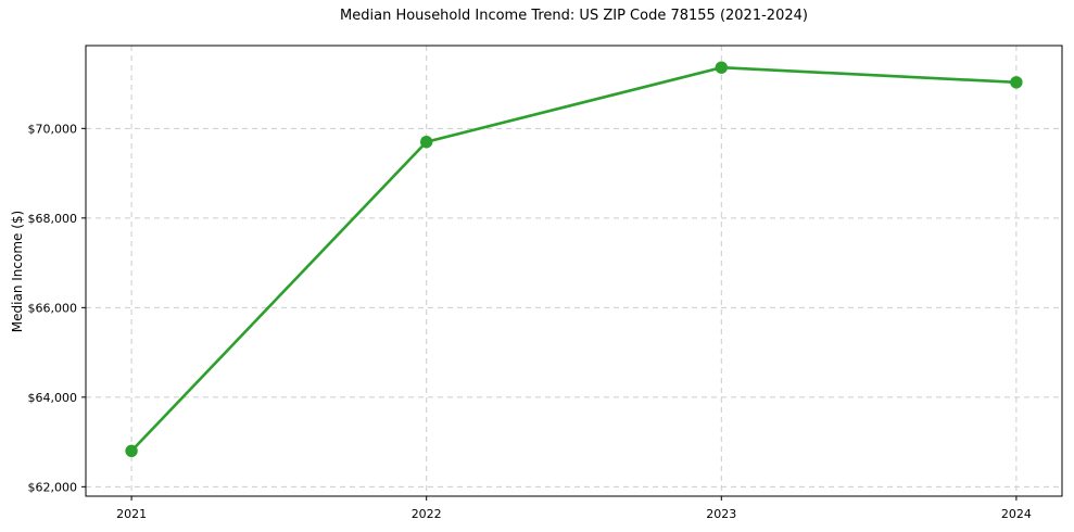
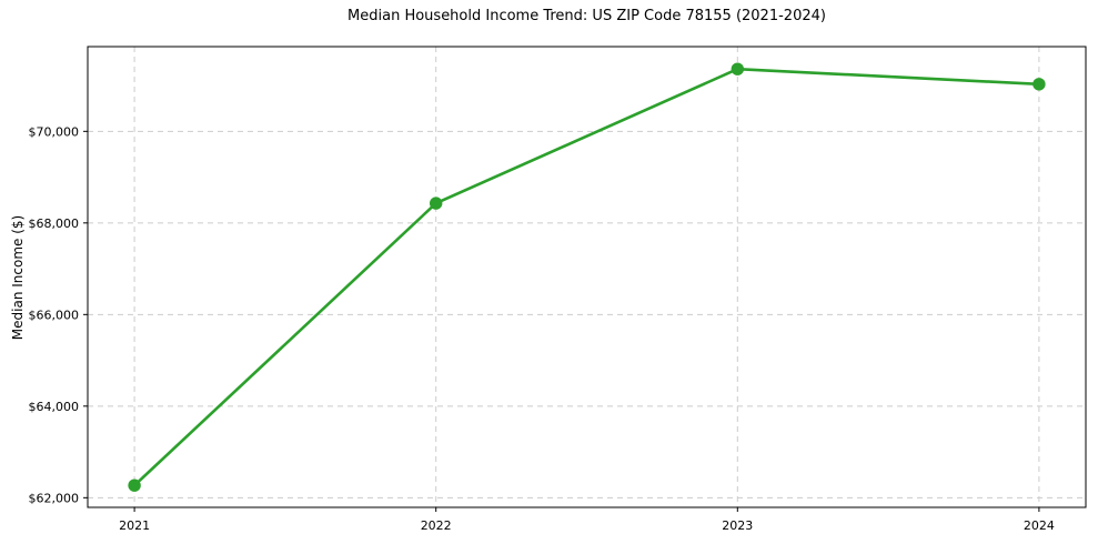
2021: $62800 -> $62300
2022: $69700 -> $68400
